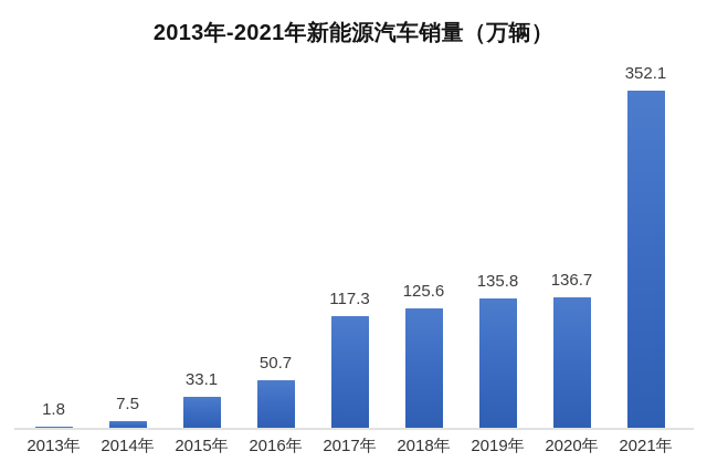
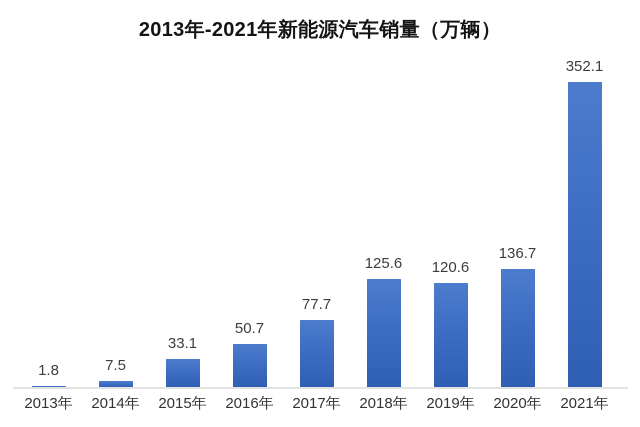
2017年: 117.3 -> 77.7
2019年: 135.8 -> 120.6
